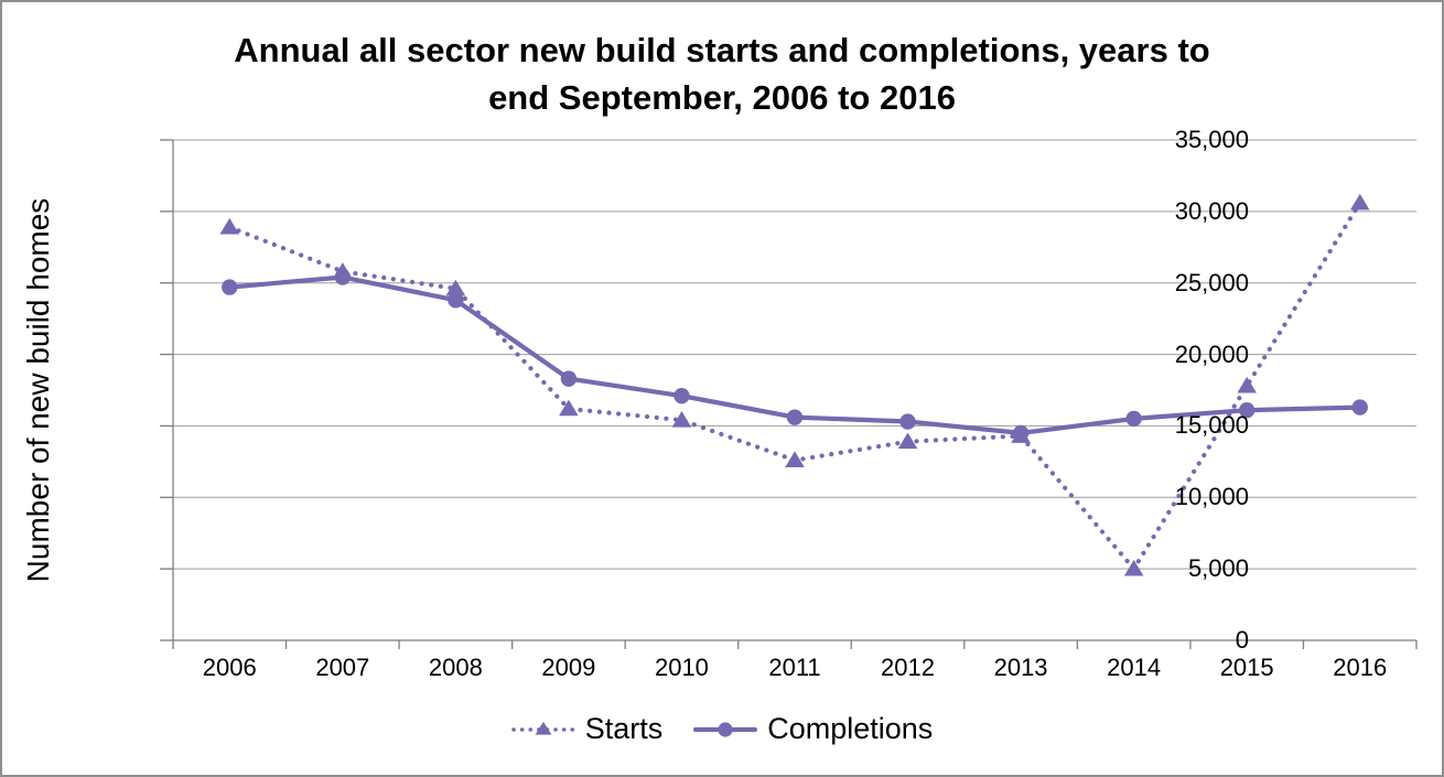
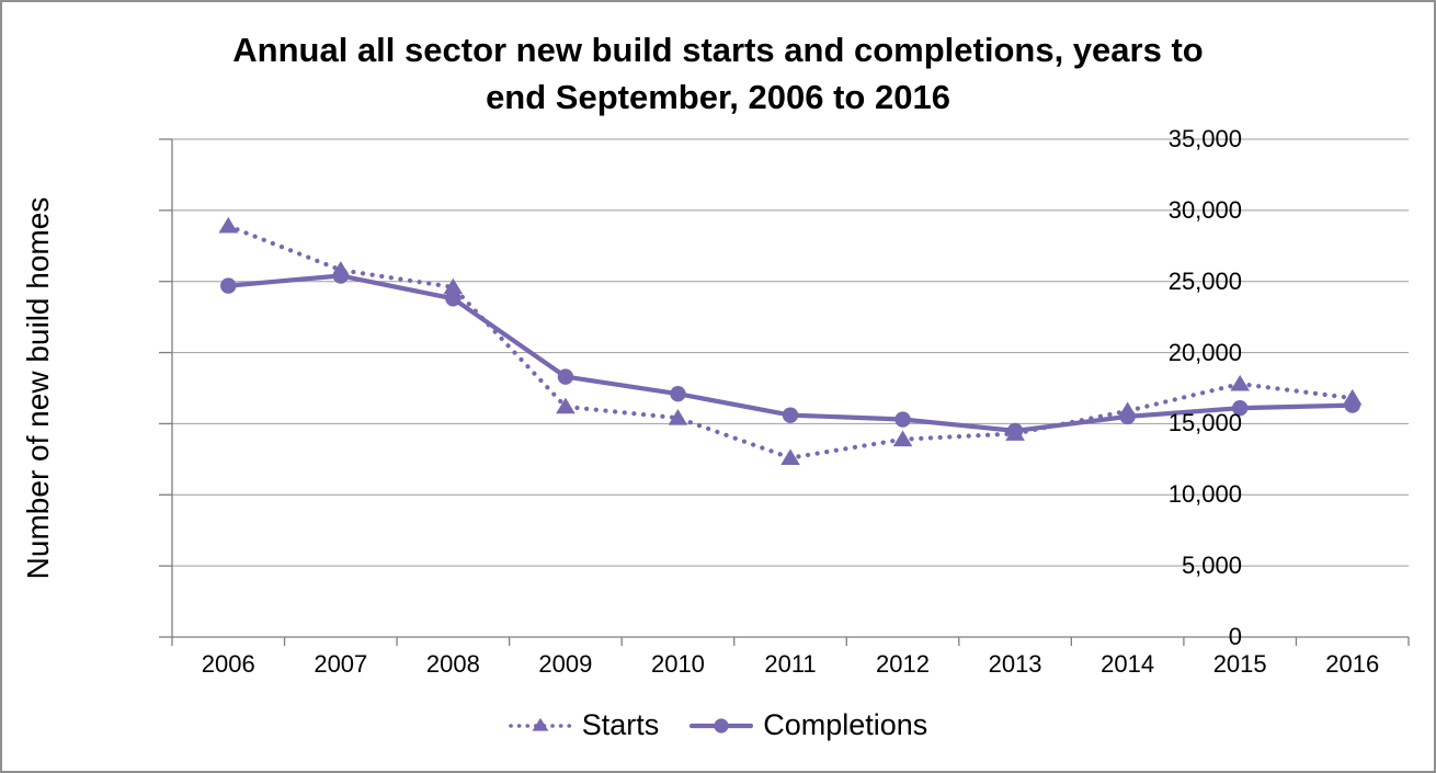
Starts/2014: 5000 -> 15900
Starts/2016: 30600 -> 16800
